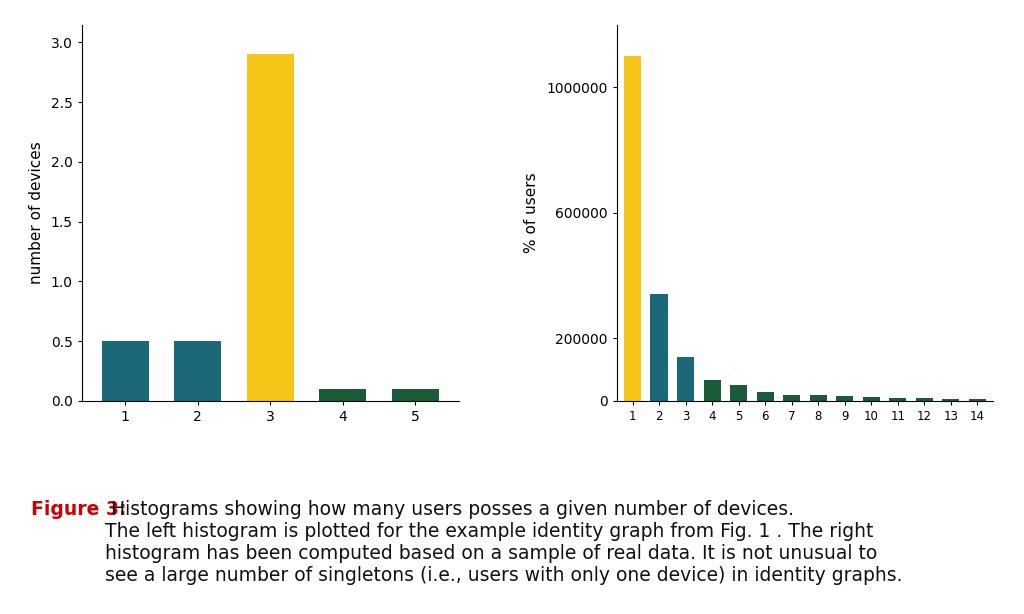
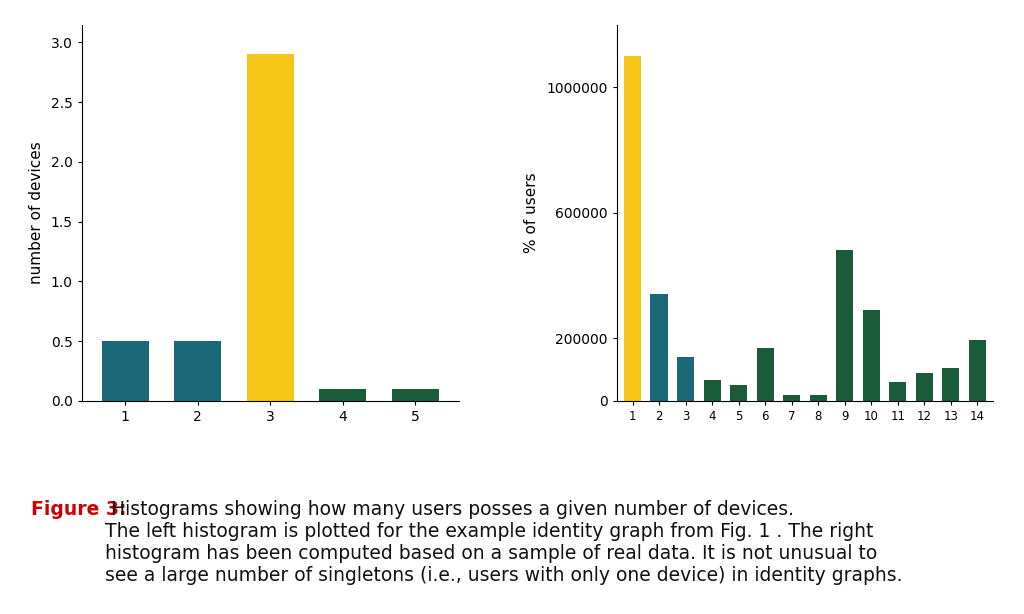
6: 28000 -> 170000
9: 14000 -> 480000
10: 12000 -> 290000
11: 10000 -> 60000
12: 8000 -> 90000
13: 6000 -> 105000
14: 5000 -> 195000
